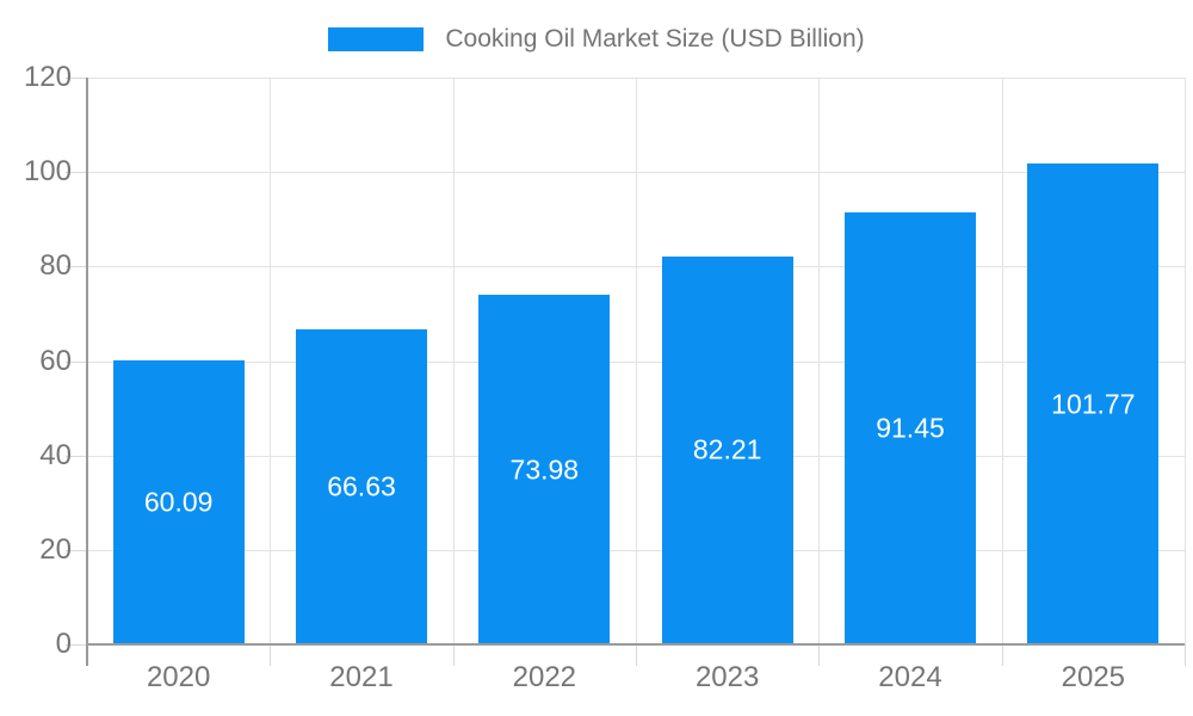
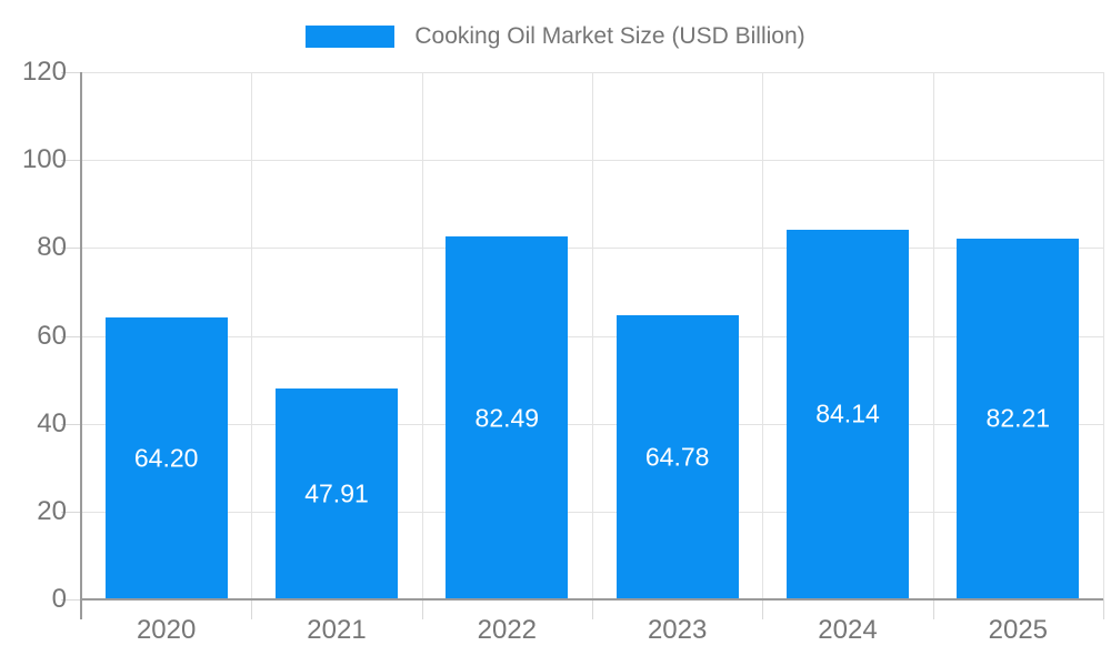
2020: 60.09 -> 64.20
2021: 66.63 -> 47.91
2022: 73.98 -> 82.49
2023: 82.21 -> 64.78
2024: 91.45 -> 84.14
2025: 101.77 -> 82.21
